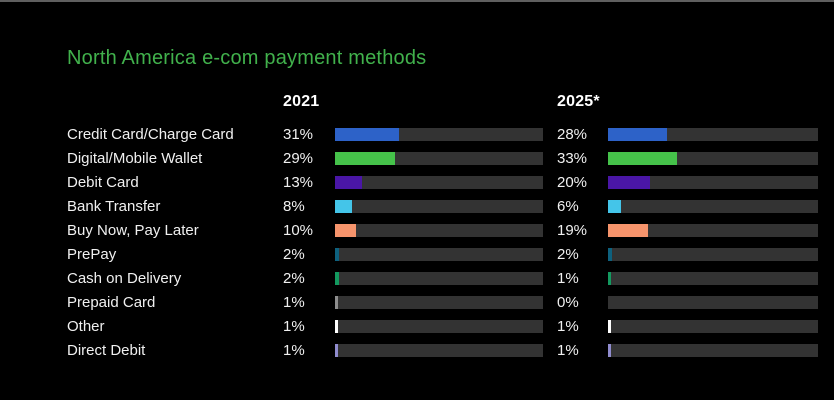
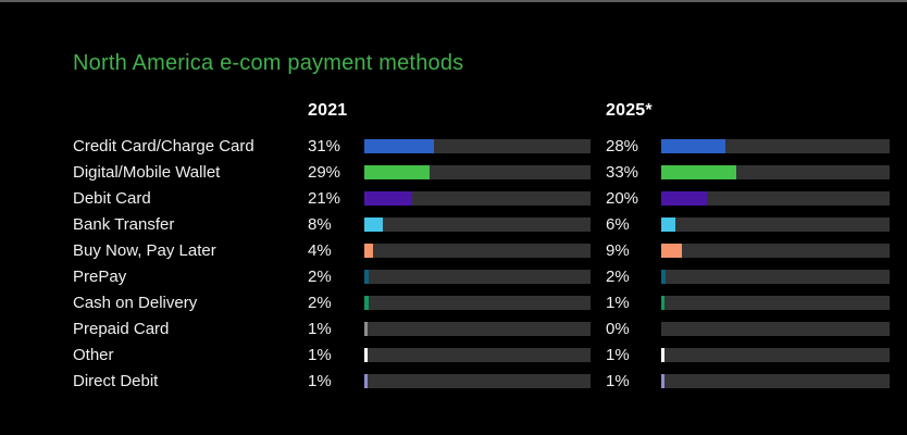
2021/Debit Card: 13% -> 21%
2021/Buy Now, Pay Later: 10% -> 4%
2025*/Buy Now, Pay Later: 19% -> 9%
